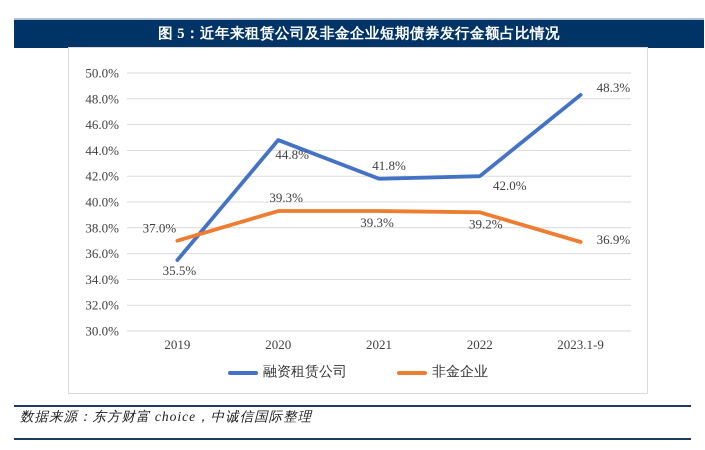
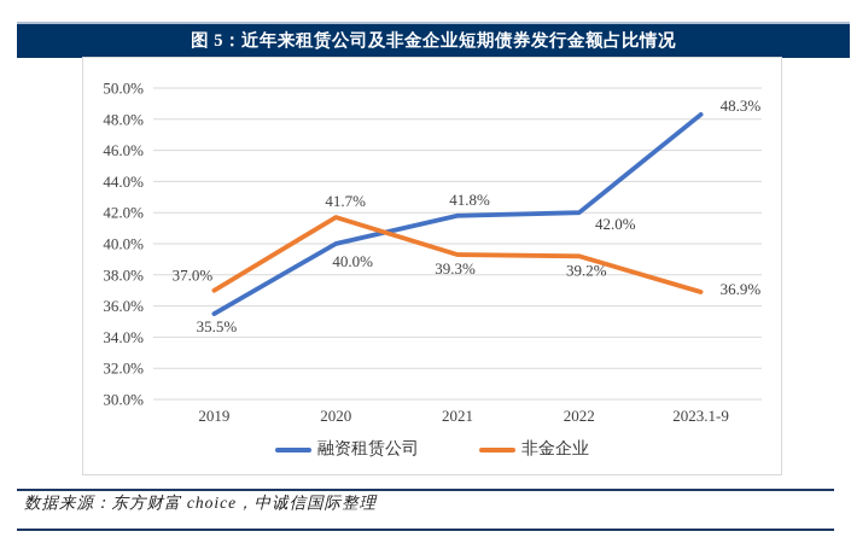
融资租赁公司/2020: 44.8% -> 40.0%
非金企业/2020: 39.3% -> 41.7%
